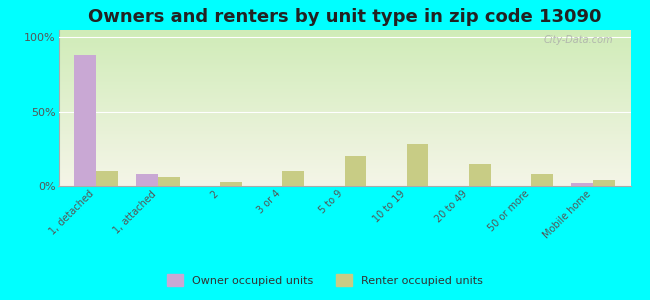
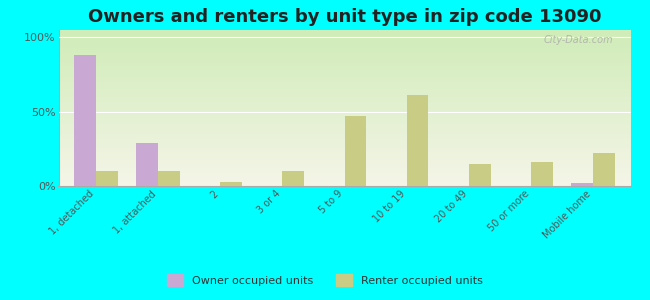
Owner occupied units/1, attached: 8% -> 29%
Renter occupied units/1, attached: 6% -> 10%
Renter occupied units/5 to 9: 20% -> 47%
Renter occupied units/10 to 19: 28% -> 61%
Renter occupied units/50 or more: 8% -> 16%
Renter occupied units/Mobile home: 4% -> 22%
